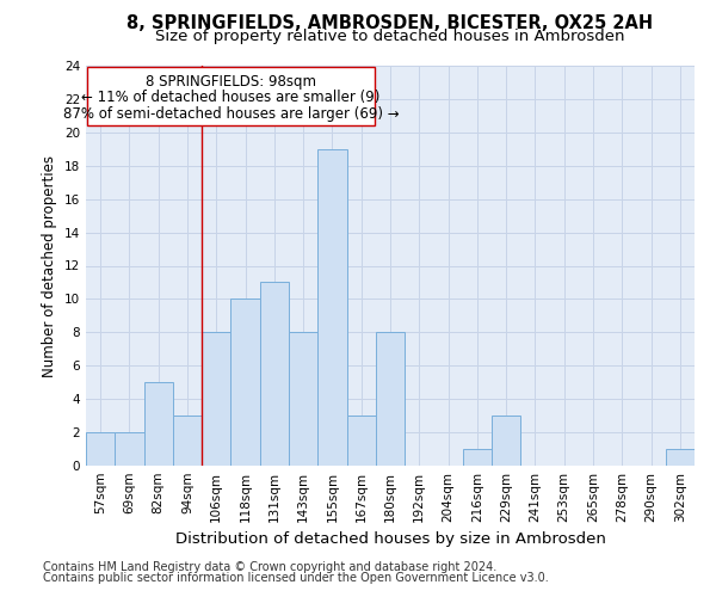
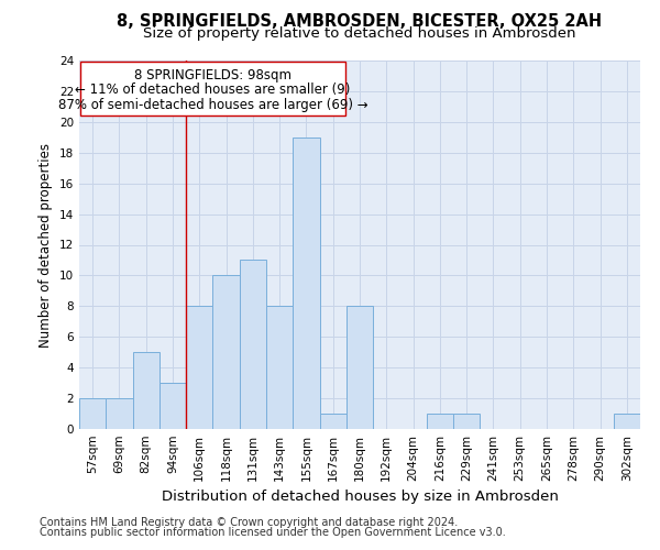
167sqm: 3 -> 1
229sqm: 3 -> 1
